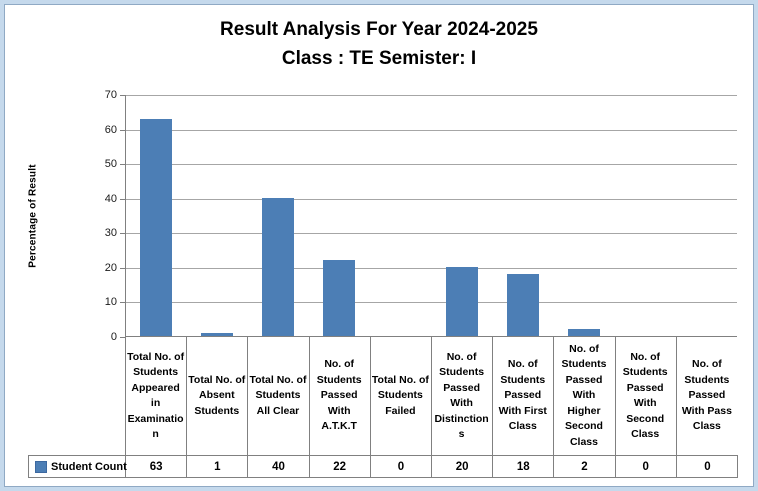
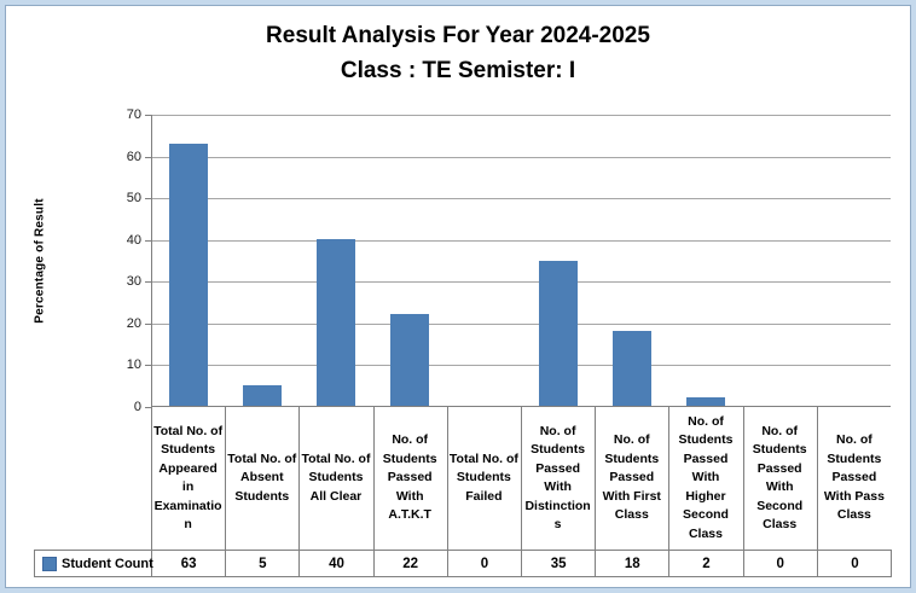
Total No. of Absent Students: 1 -> 5
No. of Students Passed With Distinctions: 20 -> 35
